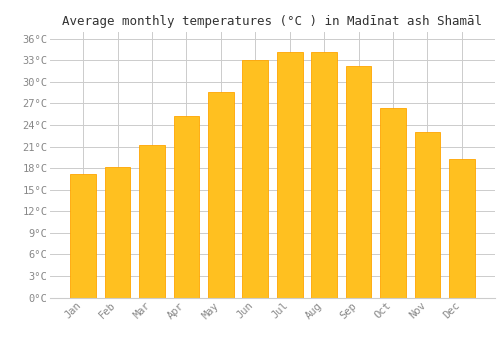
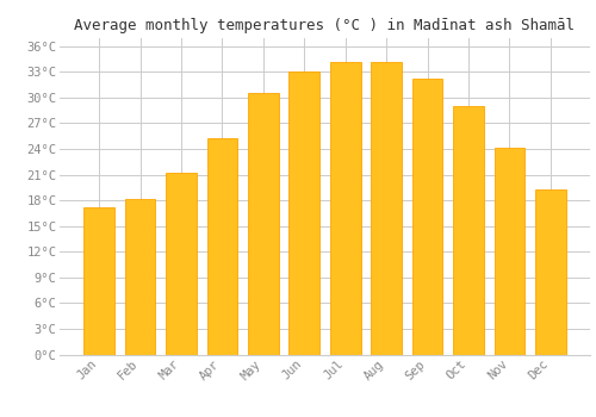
May: 28.6°C -> 30.5°C
Oct: 26.4°C -> 29.0°C
Nov: 23.0°C -> 24.2°C
